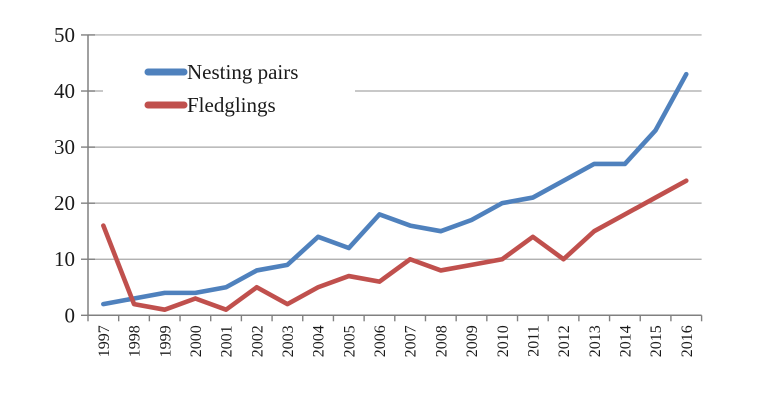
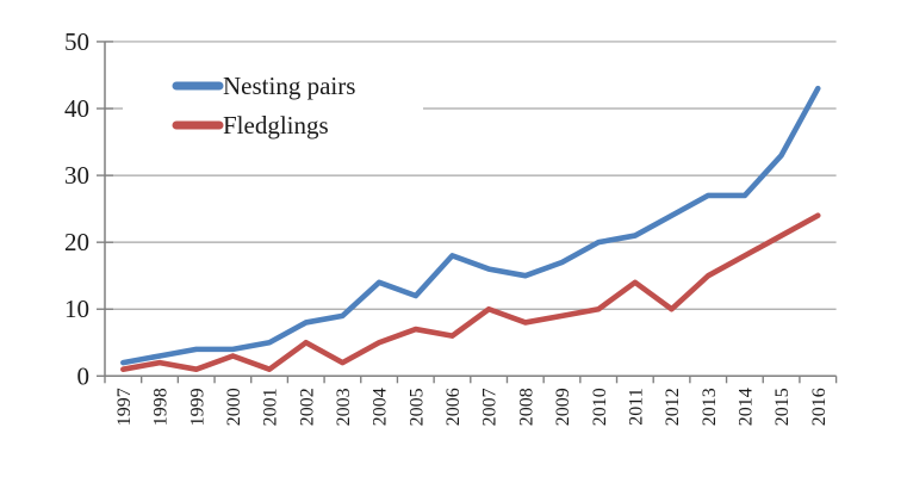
Fledglings/1997: 16 -> 1
